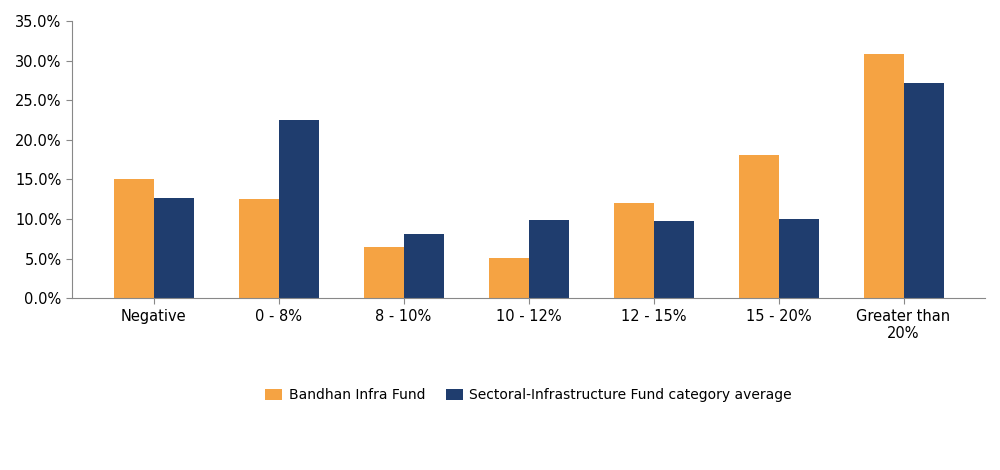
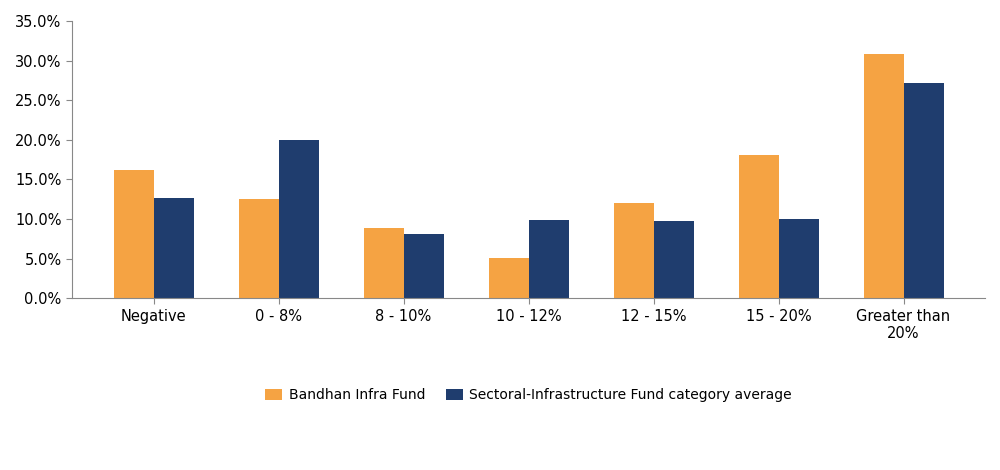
Bandhan Infra Fund/Negative: 15.1% -> 16.2%
Sectoral-Infrastructure Fund category average/0 - 8%: 22.5% -> 20.0%
Bandhan Infra Fund/8 - 10%: 6.4% -> 8.8%
